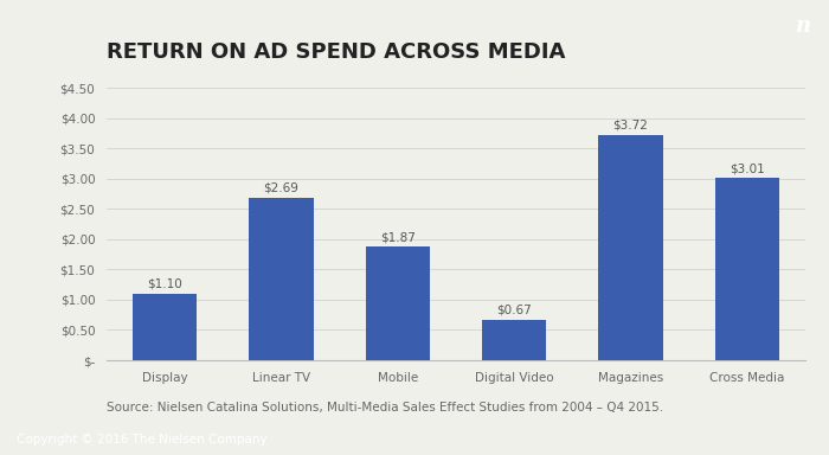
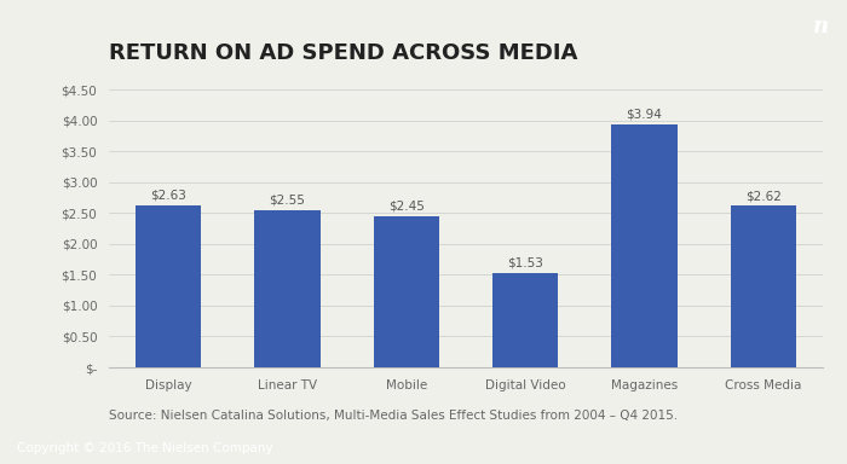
Display: $1.10 -> $2.63
Linear TV: $2.69 -> $2.55
Mobile: $1.87 -> $2.45
Digital Video: $0.67 -> $1.53
Magazines: $3.72 -> $3.94
Cross Media: $3.01 -> $2.62
